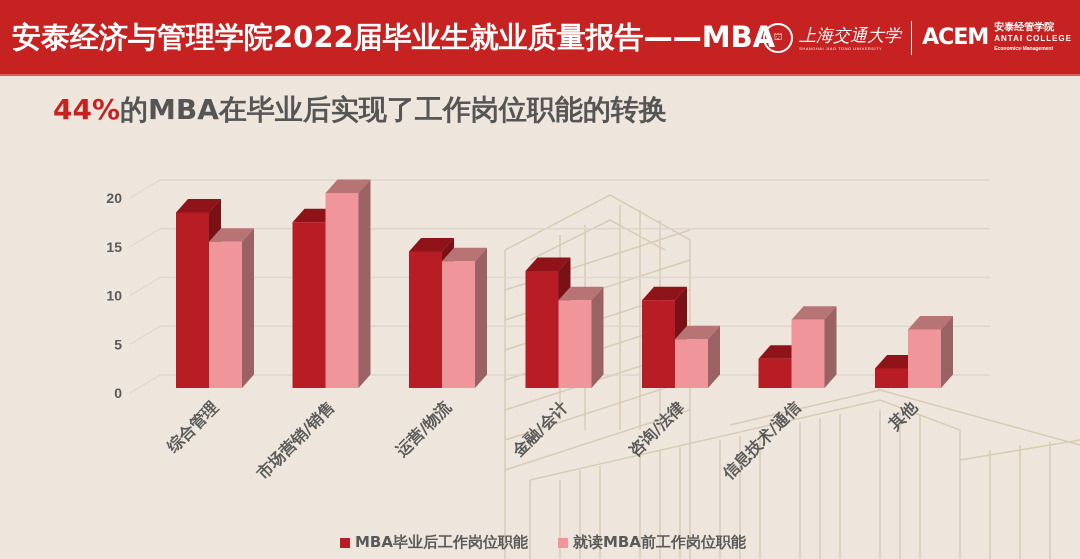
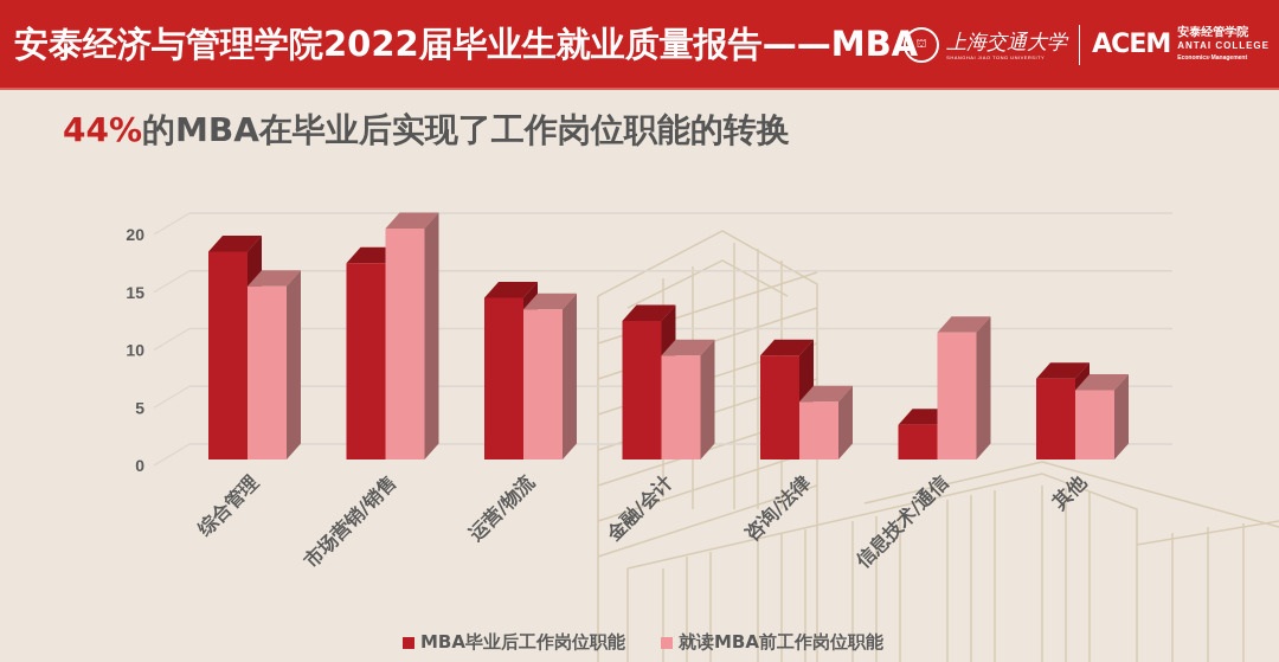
就读MBA前工作岗位职能/信息技术/通信: 7 -> 11
MBA毕业后工作岗位职能/其他: 2 -> 7
